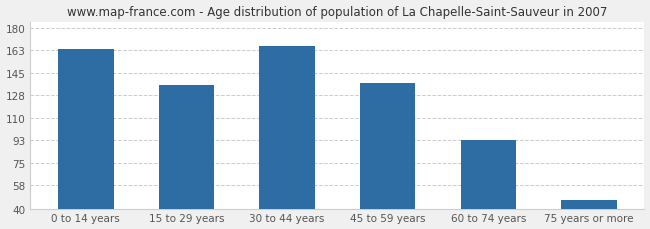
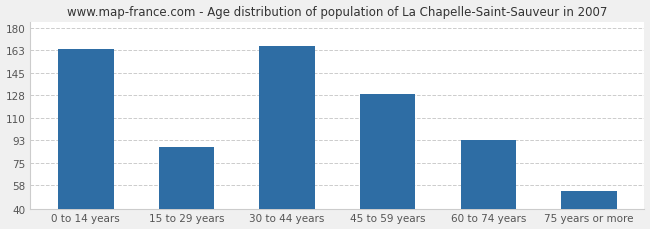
15 to 29 years: 136 -> 88
45 to 59 years: 137 -> 129
75 years or more: 47 -> 54
